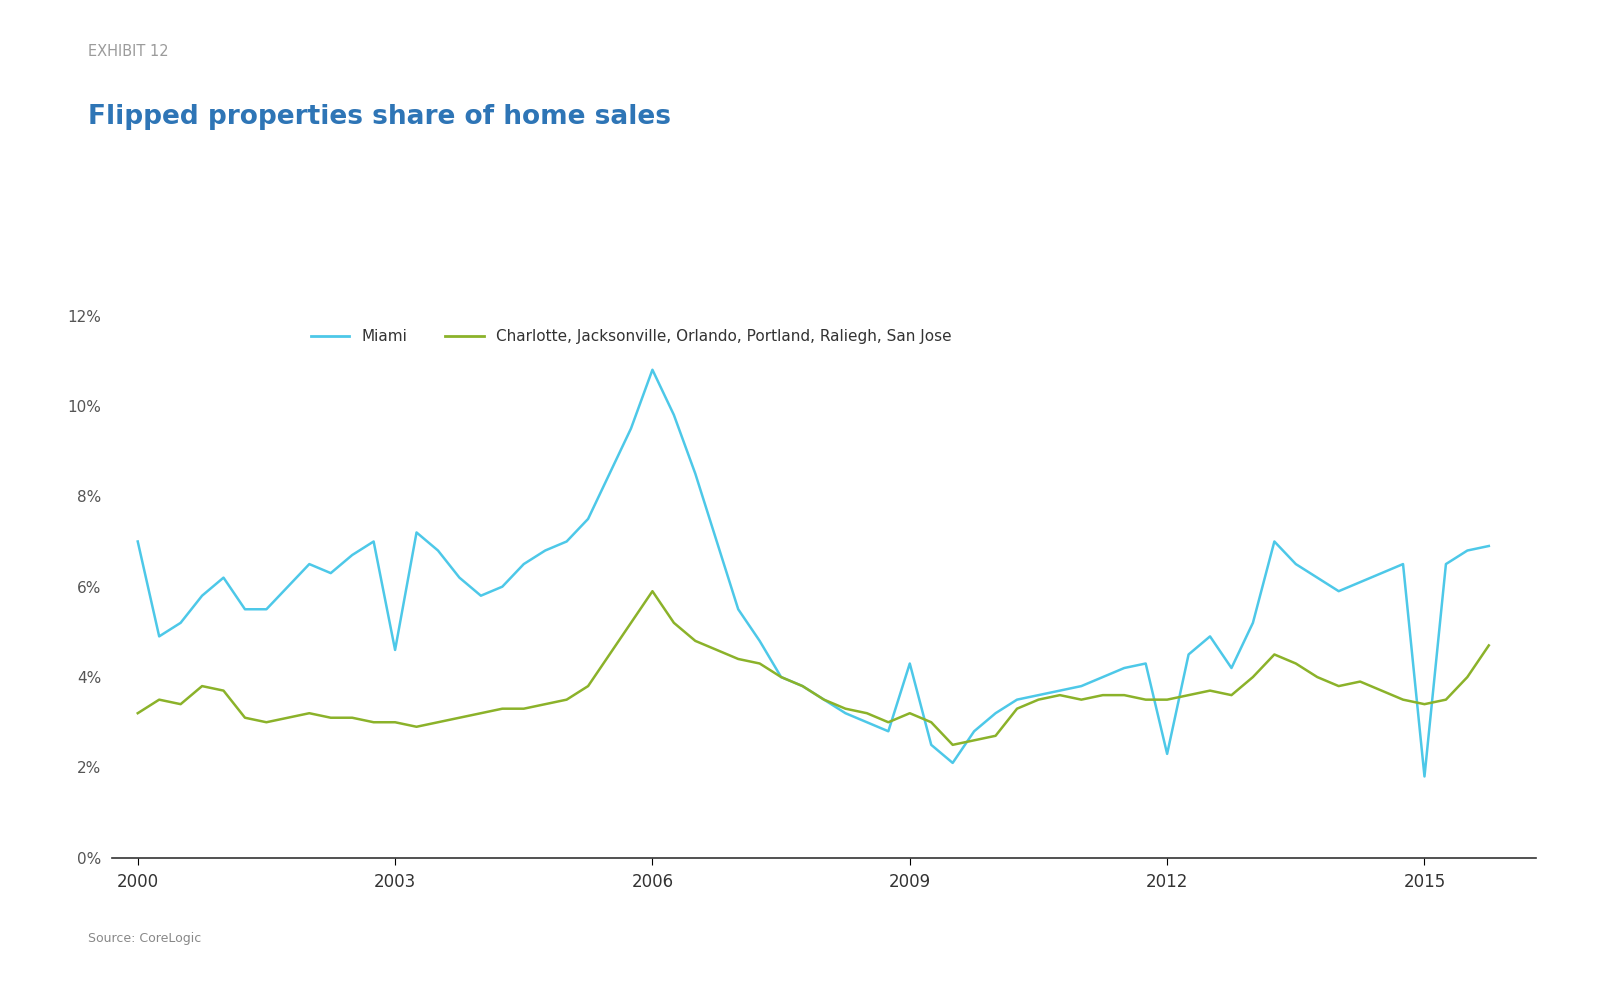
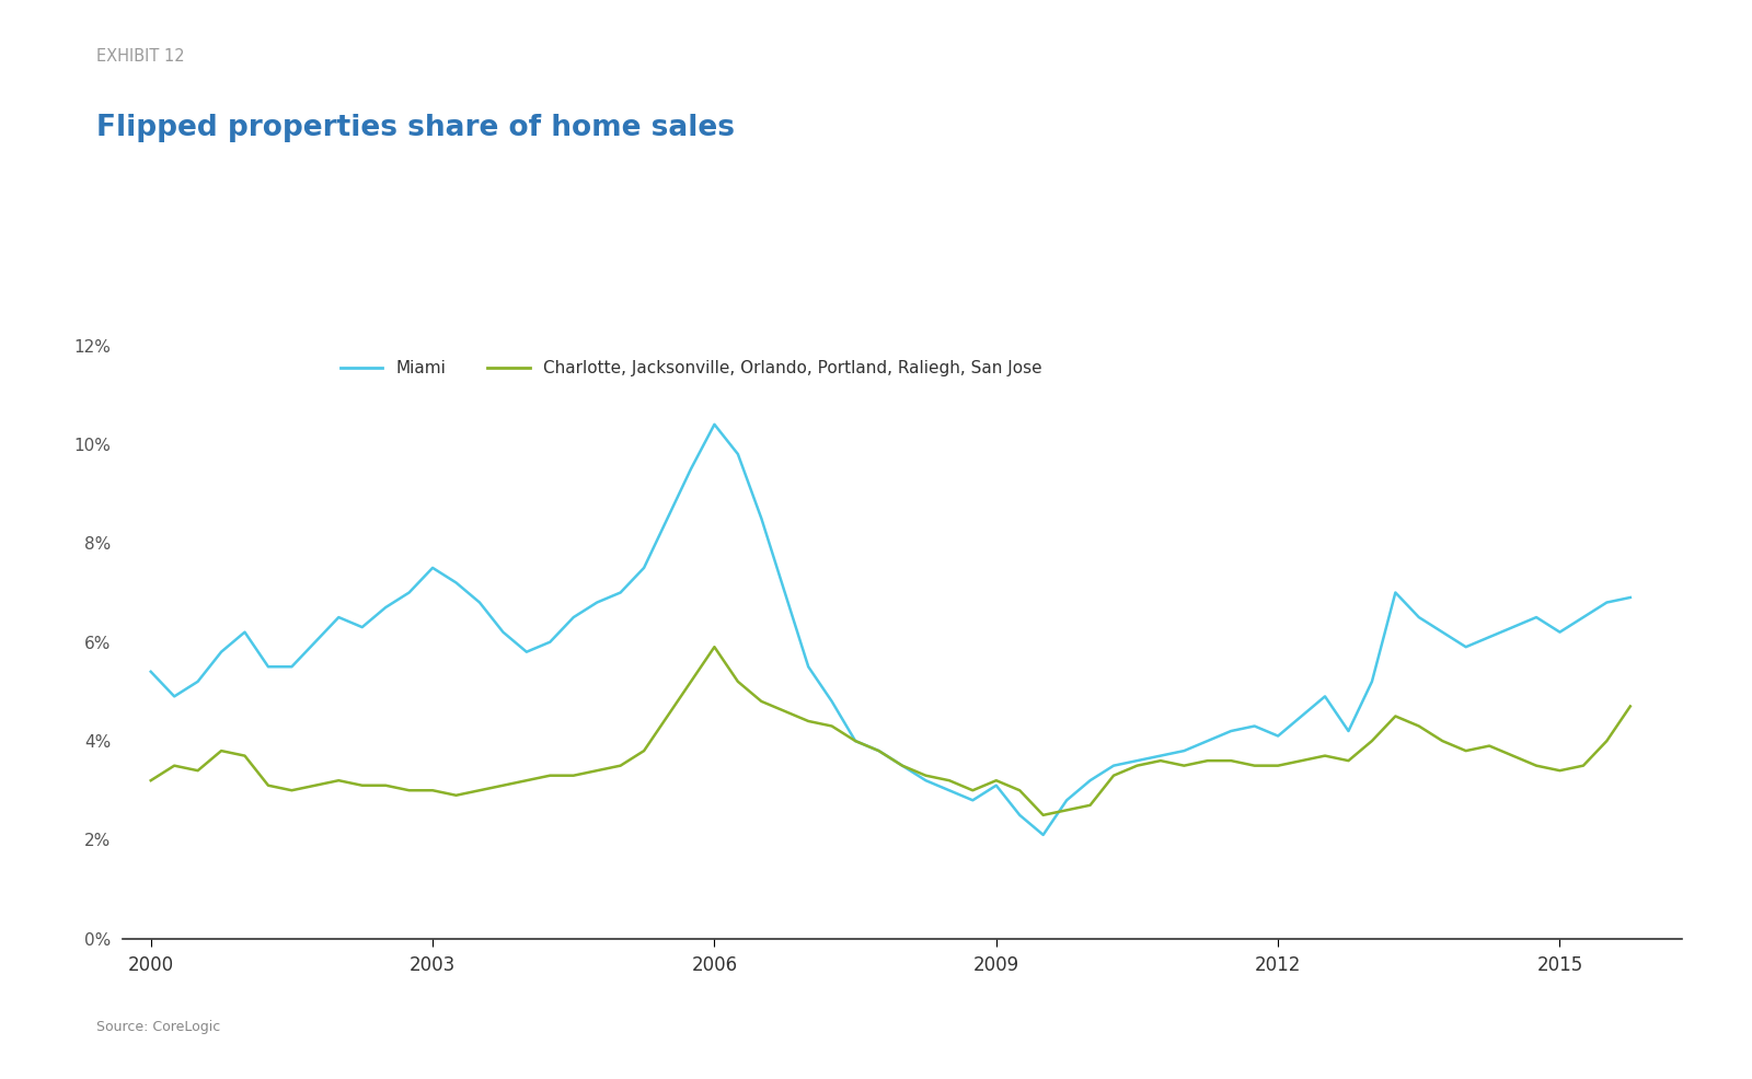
Miami/2000: 7.0% -> 5.4%
Miami/2003: 4.6% -> 7.5%
Miami/2006: 10.8% -> 10.4%
Miami/2009: 4.3% -> 3.1%
Miami/2012: 2.3% -> 4.1%
Miami/2015: 1.8% -> 6.2%
